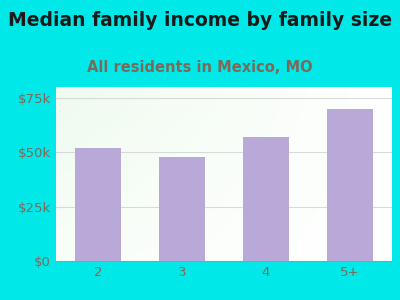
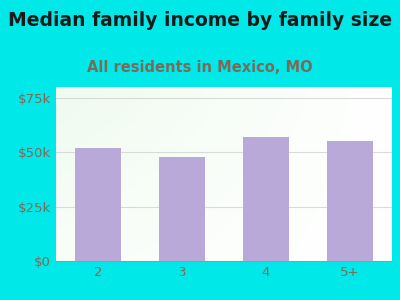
5+: $70k -> $55k
